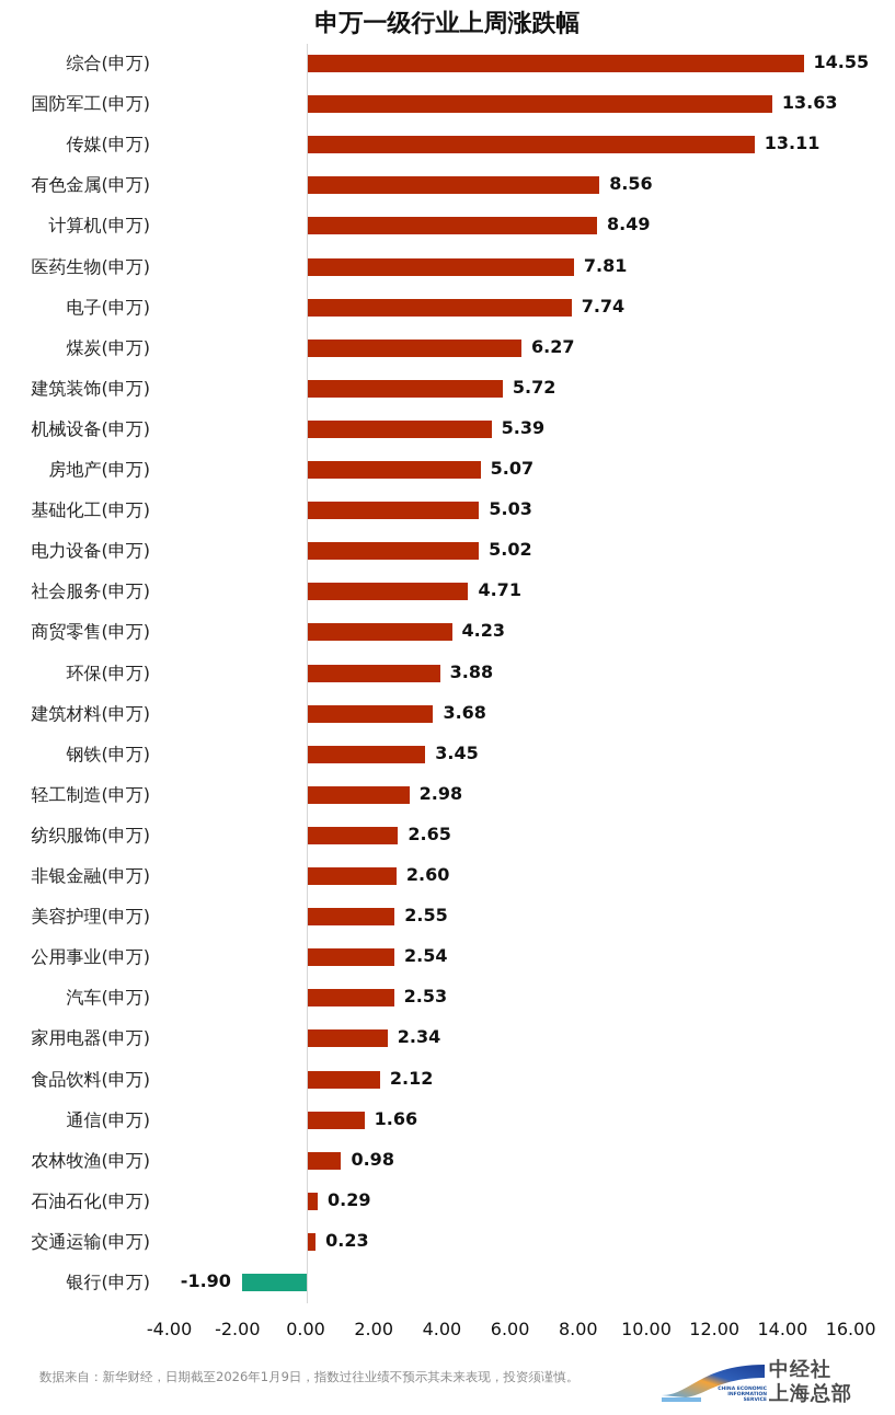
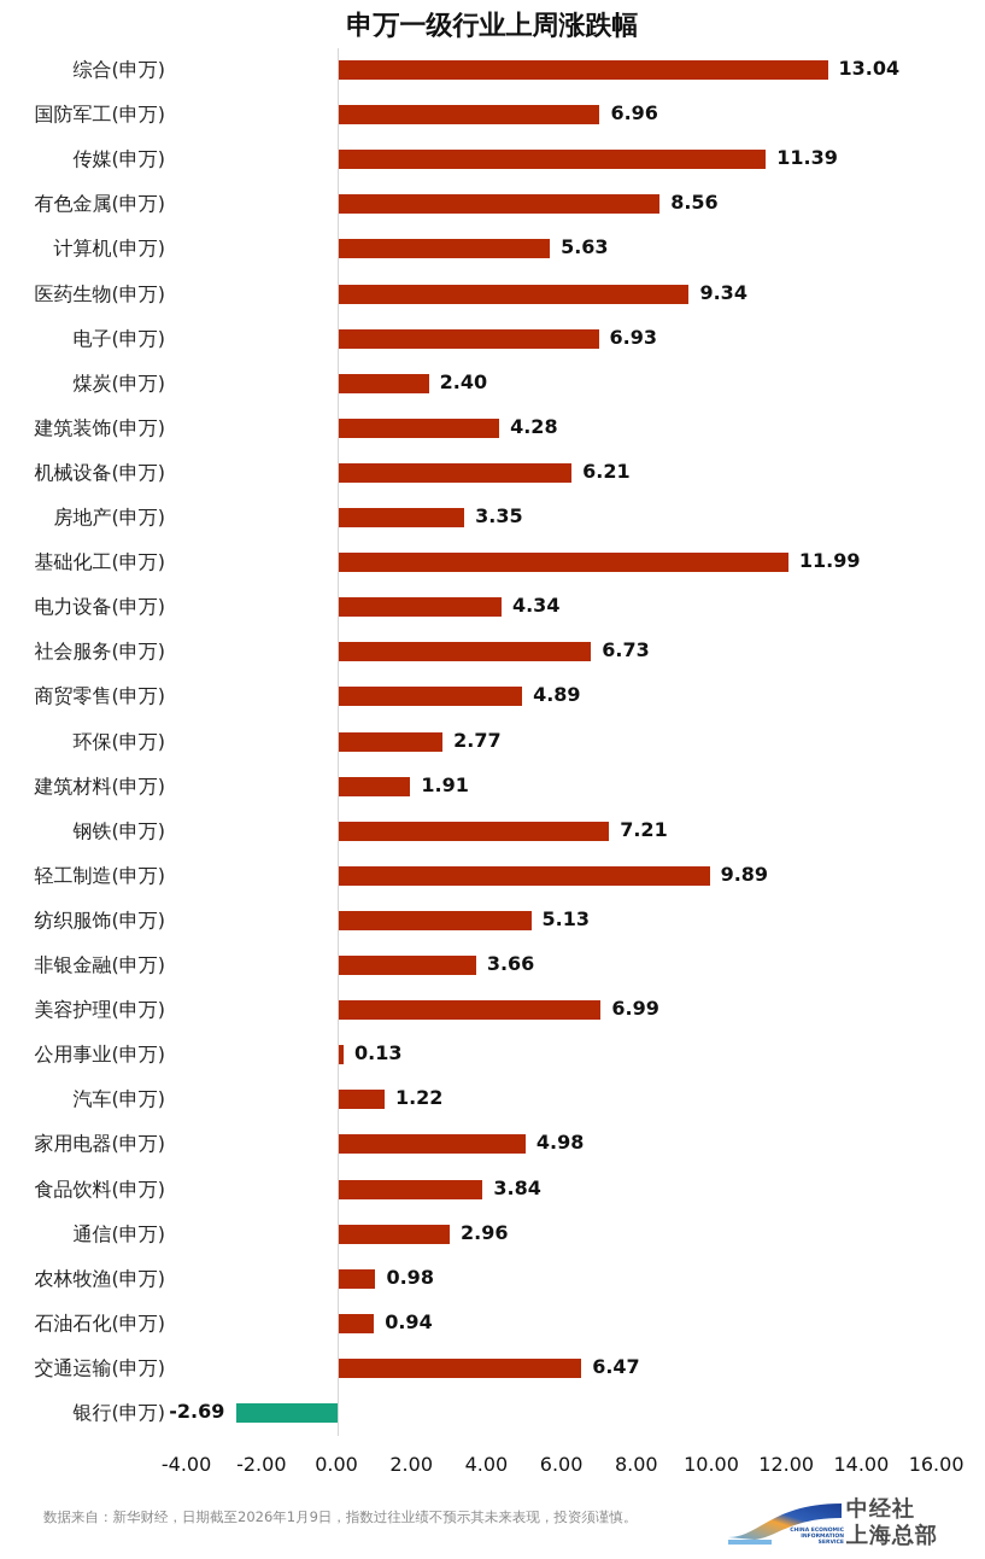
综合(申万): 14.55 -> 13.04
国防军工(申万): 13.63 -> 6.96
传媒(申万): 13.11 -> 11.39
计算机(申万): 8.49 -> 5.63
医药生物(申万): 7.81 -> 9.34
电子(申万): 7.74 -> 6.93
煤炭(申万): 6.27 -> 2.40
建筑装饰(申万): 5.72 -> 4.28
机械设备(申万): 5.39 -> 6.21
房地产(申万): 5.07 -> 3.35
基础化工(申万): 5.03 -> 11.99
电力设备(申万): 5.02 -> 4.34
社会服务(申万): 4.71 -> 6.73
商贸零售(申万): 4.23 -> 4.89
环保(申万): 3.88 -> 2.77
建筑材料(申万): 3.68 -> 1.91
钢铁(申万): 3.45 -> 7.21
轻工制造(申万): 2.98 -> 9.89
纺织服饰(申万): 2.65 -> 5.13
非银金融(申万): 2.60 -> 3.66
美容护理(申万): 2.55 -> 6.99
公用事业(申万): 2.54 -> 0.13
汽车(申万): 2.53 -> 1.22
家用电器(申万): 2.34 -> 4.98
食品饮料(申万): 2.12 -> 3.84
通信(申万): 1.66 -> 2.96
石油石化(申万): 0.29 -> 0.94
交通运输(申万): 0.23 -> 6.47
银行(申万): -1.90 -> -2.69
